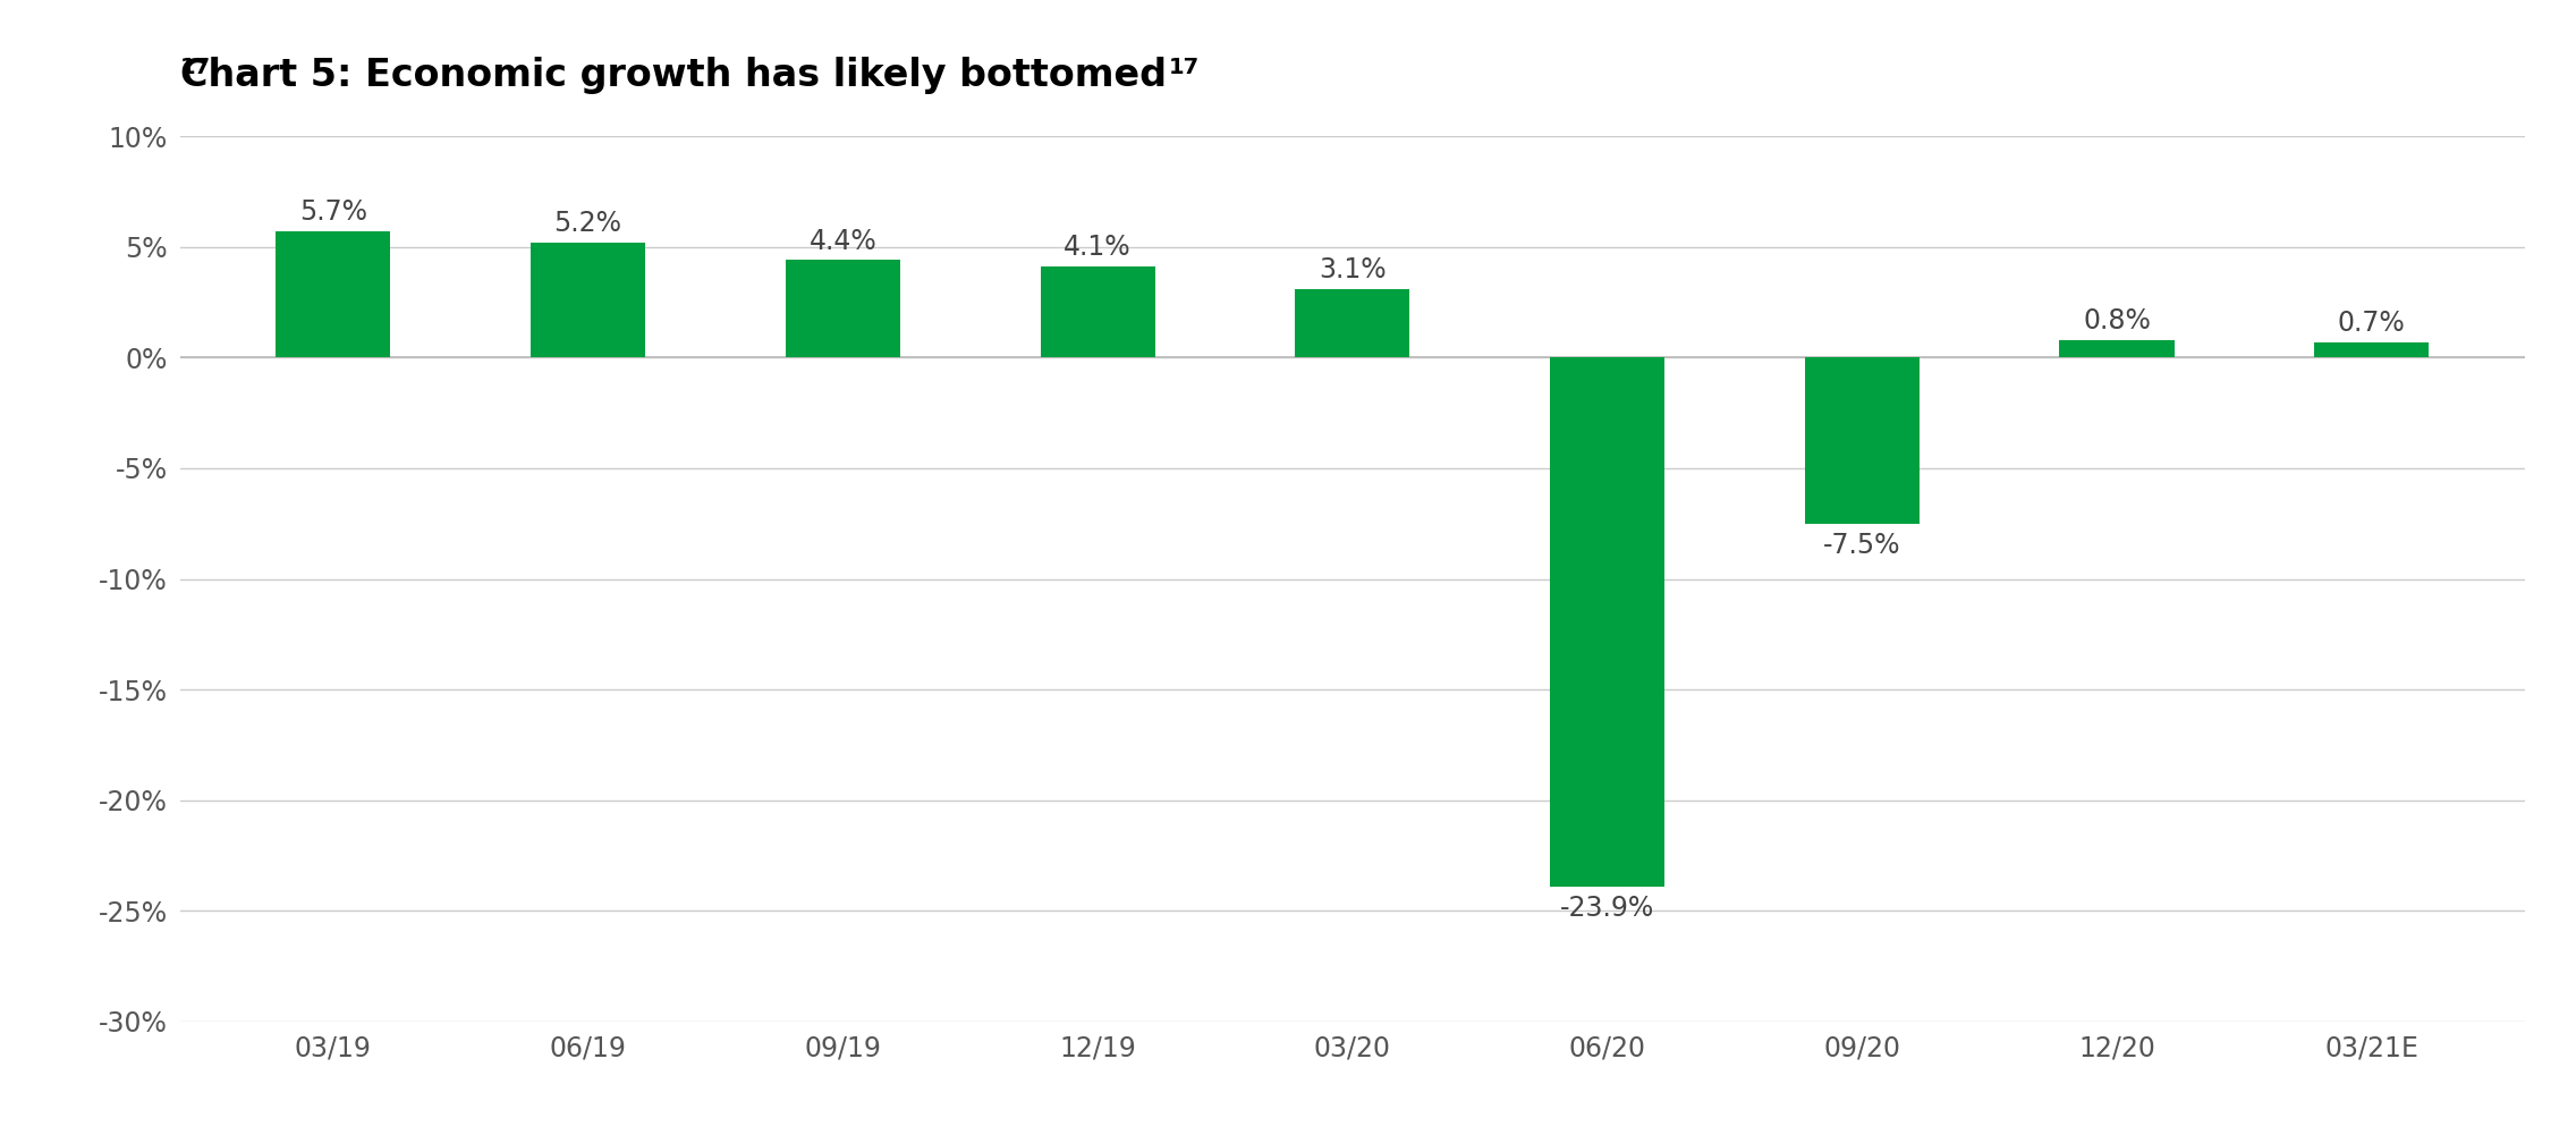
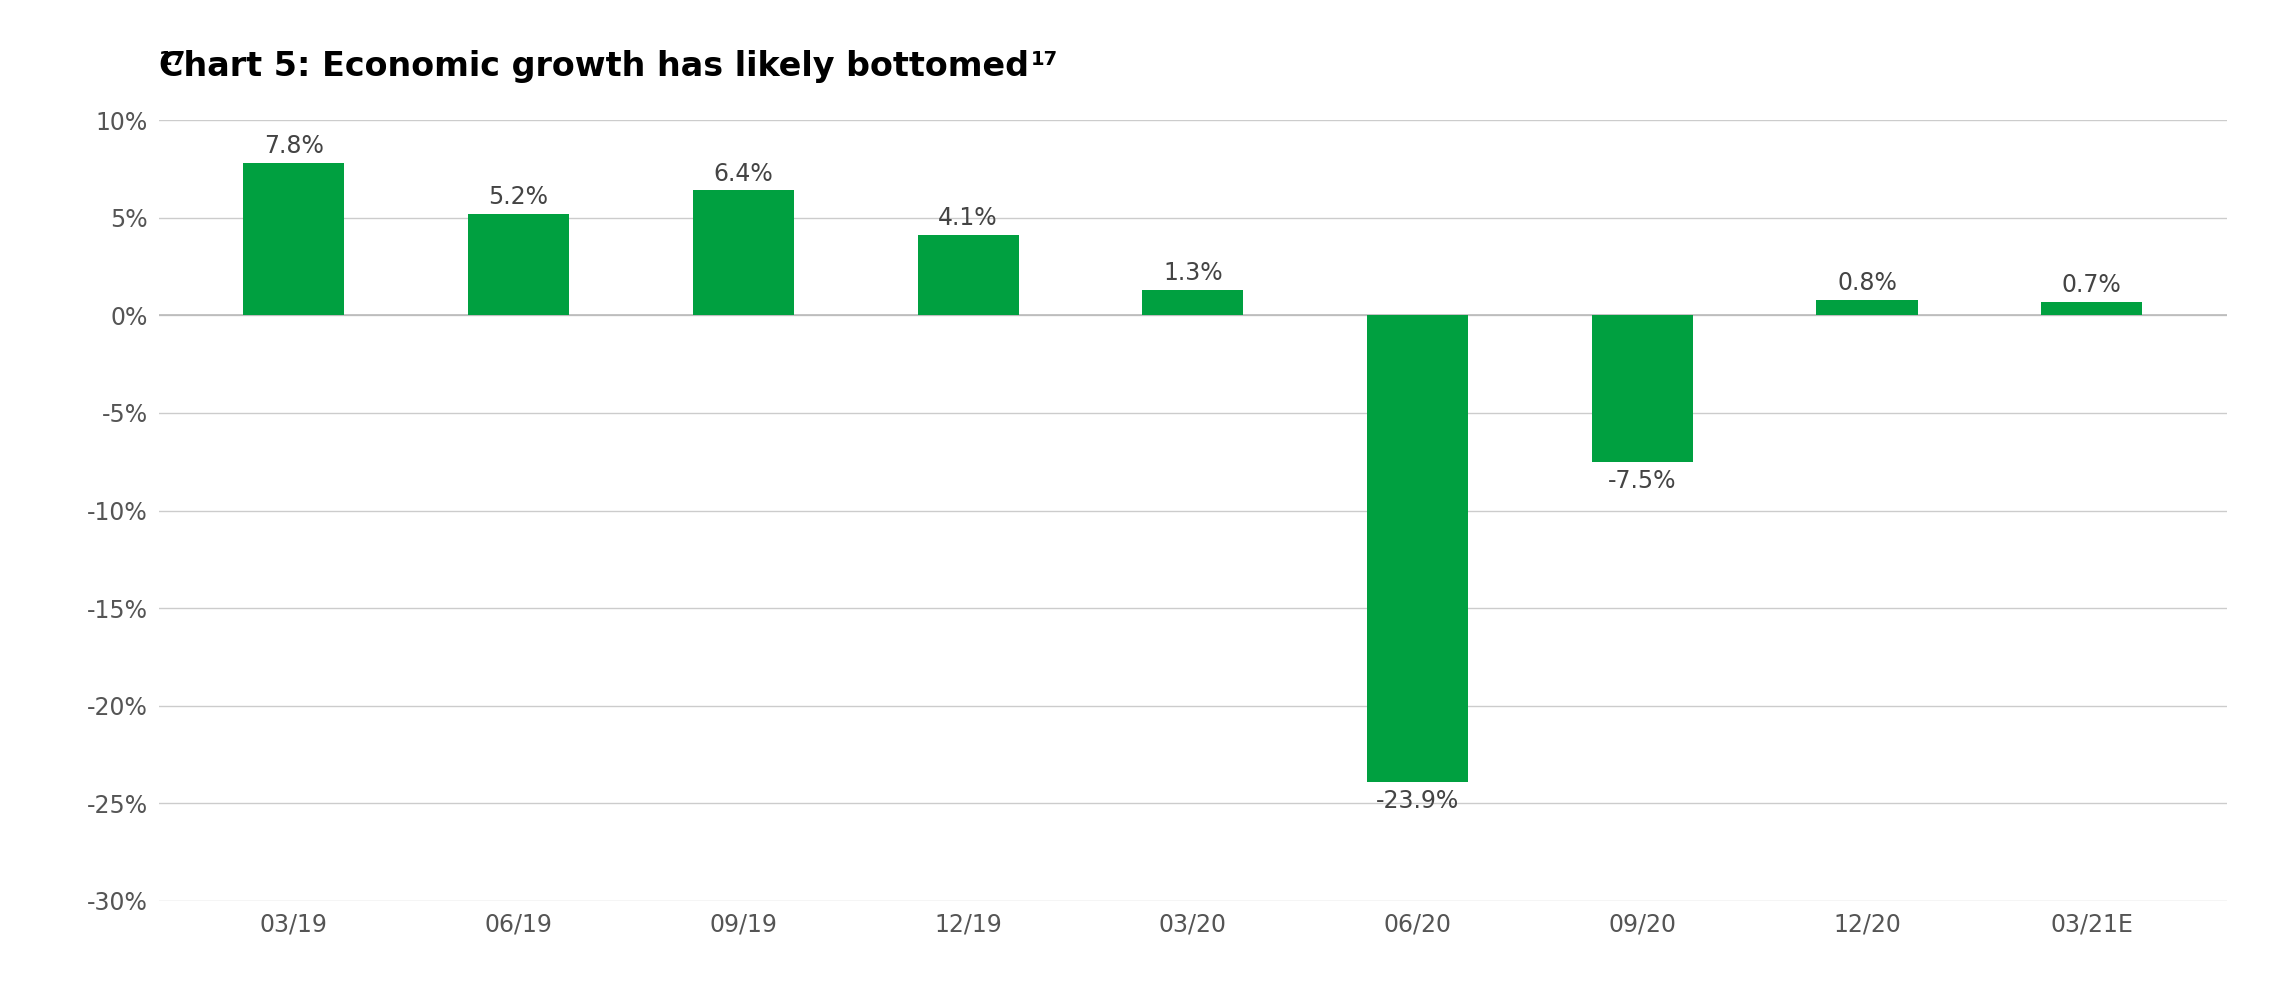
03/19: 5.7% -> 7.8%
09/19: 4.4% -> 6.4%
03/20: 3.1% -> 1.3%
